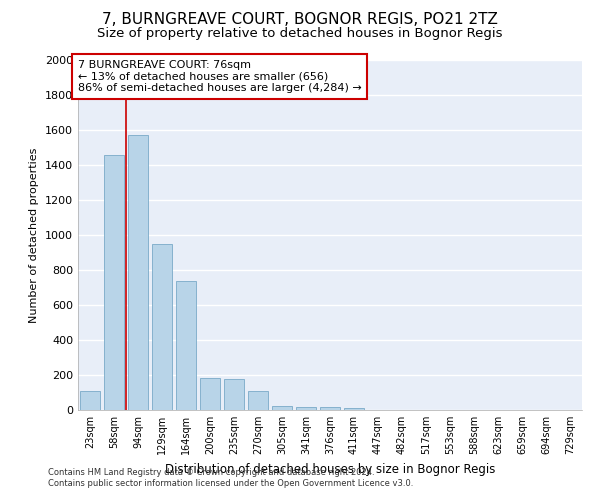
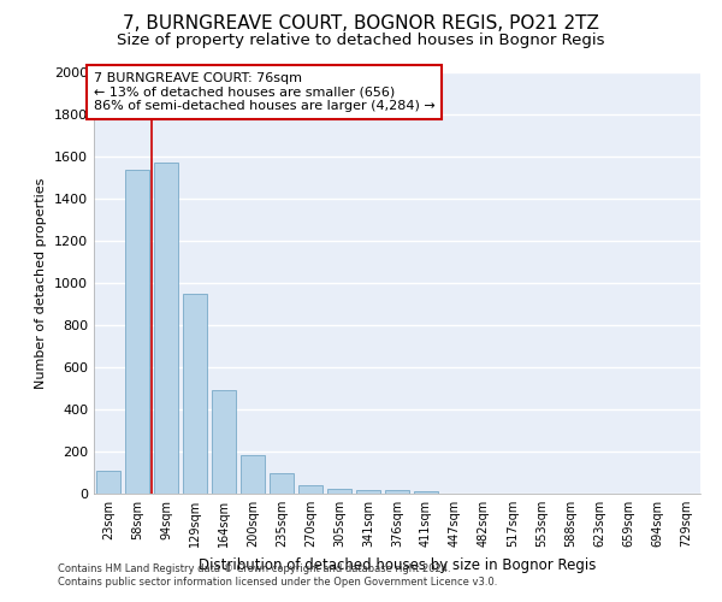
58sqm: 1460 -> 1540
164sqm: 740 -> 490
235sqm: 180 -> 100
270sqm: 110 -> 40
